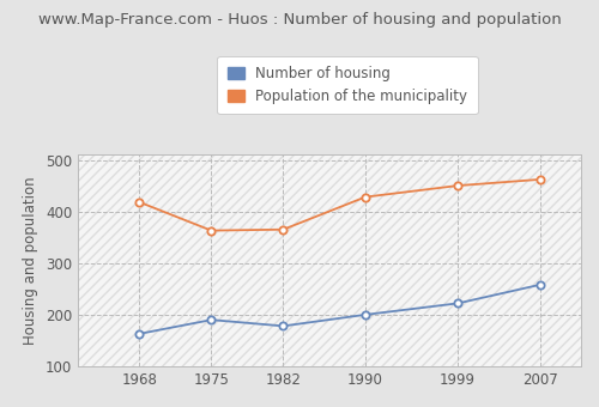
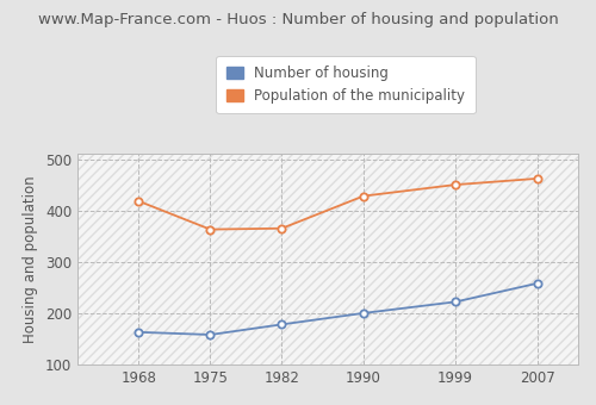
Number of housing/1975: 190 -> 158
